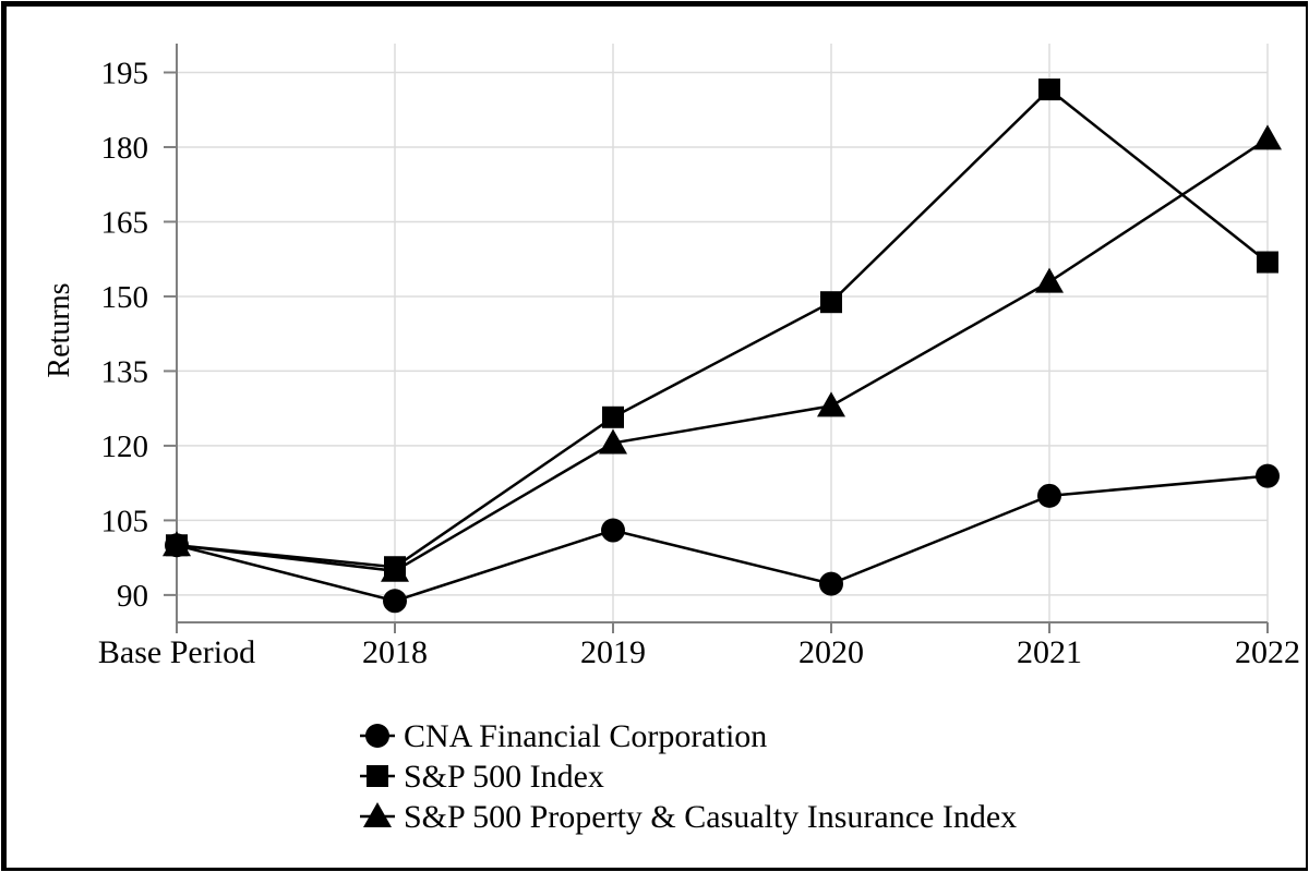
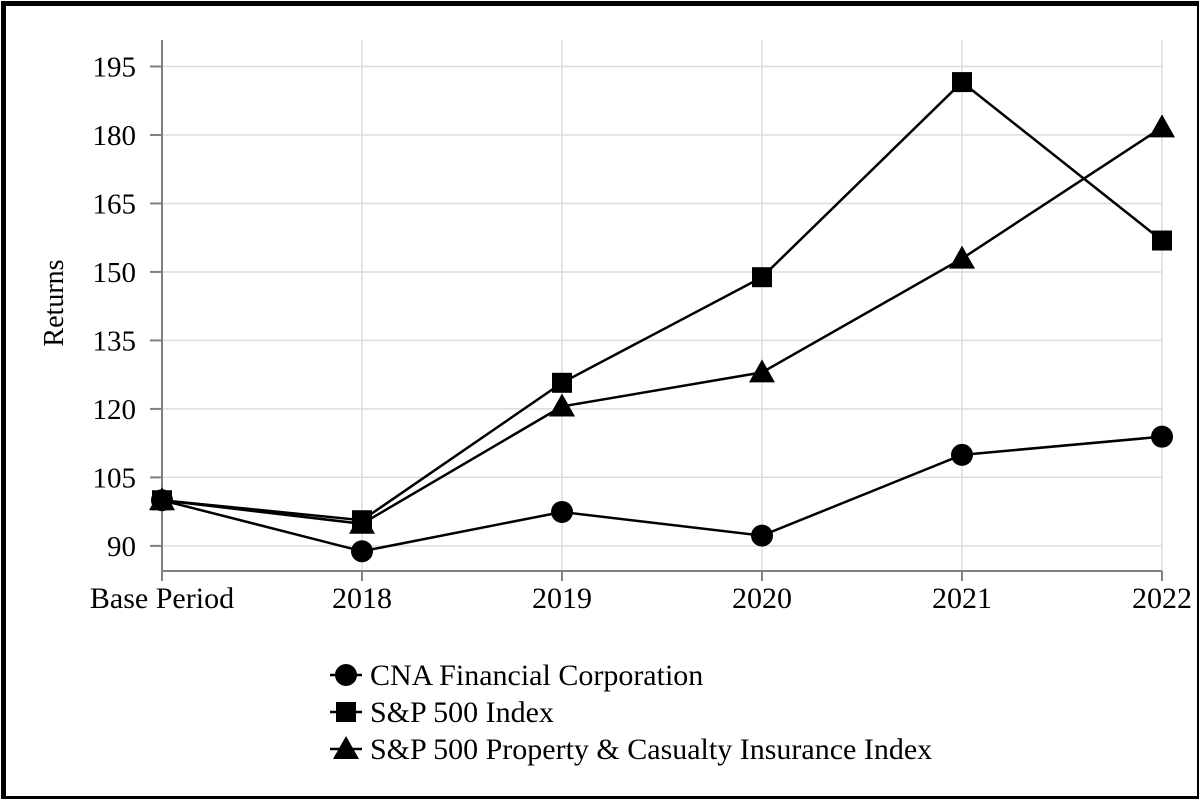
CNA Financial Corporation/2019: 103 -> 97
